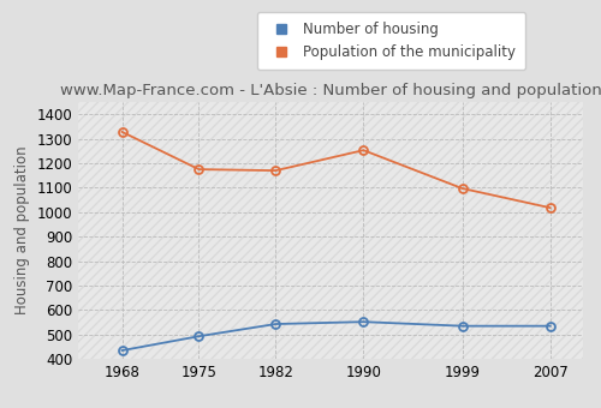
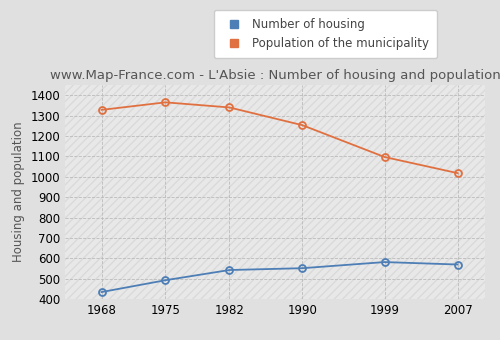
Population of the municipality/1975: 1175 -> 1365
Population of the municipality/1982: 1170 -> 1340
Number of housing/1999: 535 -> 582
Number of housing/2007: 535 -> 570
